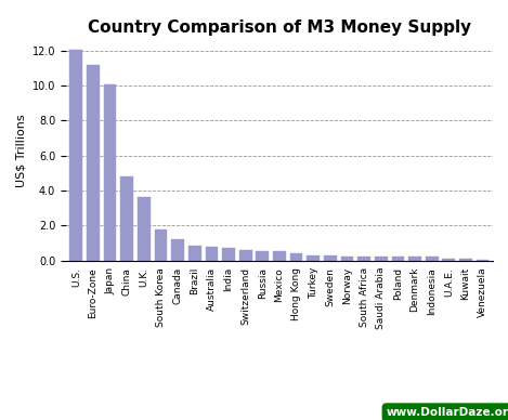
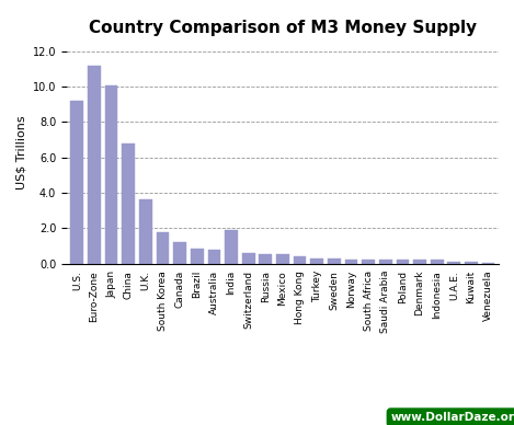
U.S.: 12.1 -> 9.2
China: 4.8 -> 6.8
India: 0.7 -> 1.9
